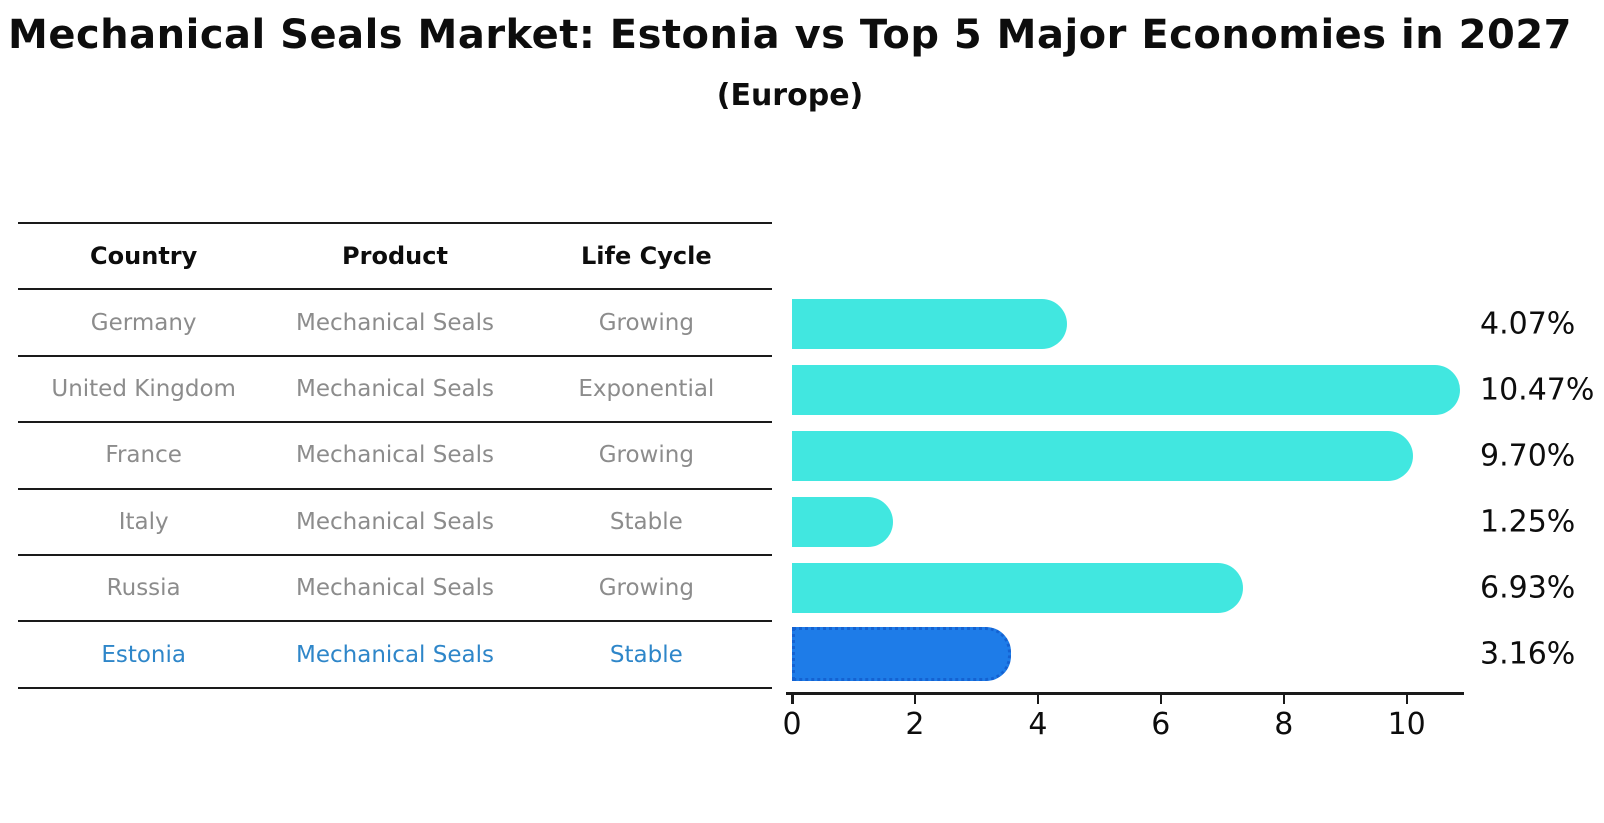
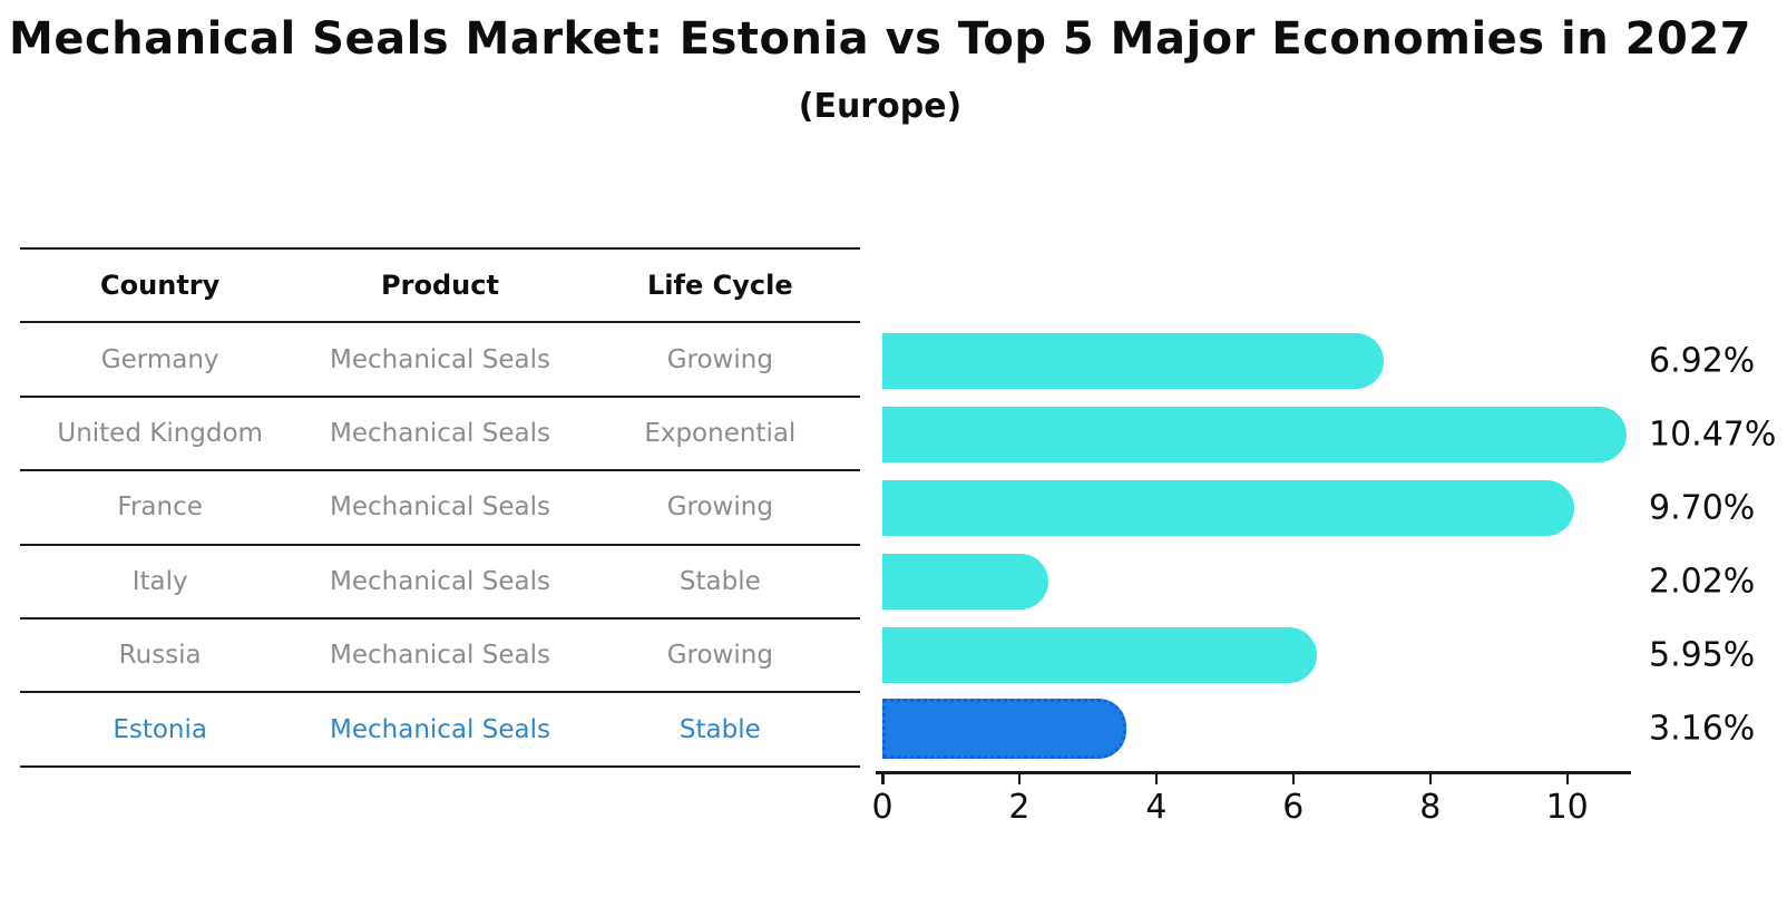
Germany: 4.07% -> 6.92%
Italy: 1.25% -> 2.02%
Russia: 6.93% -> 5.95%
